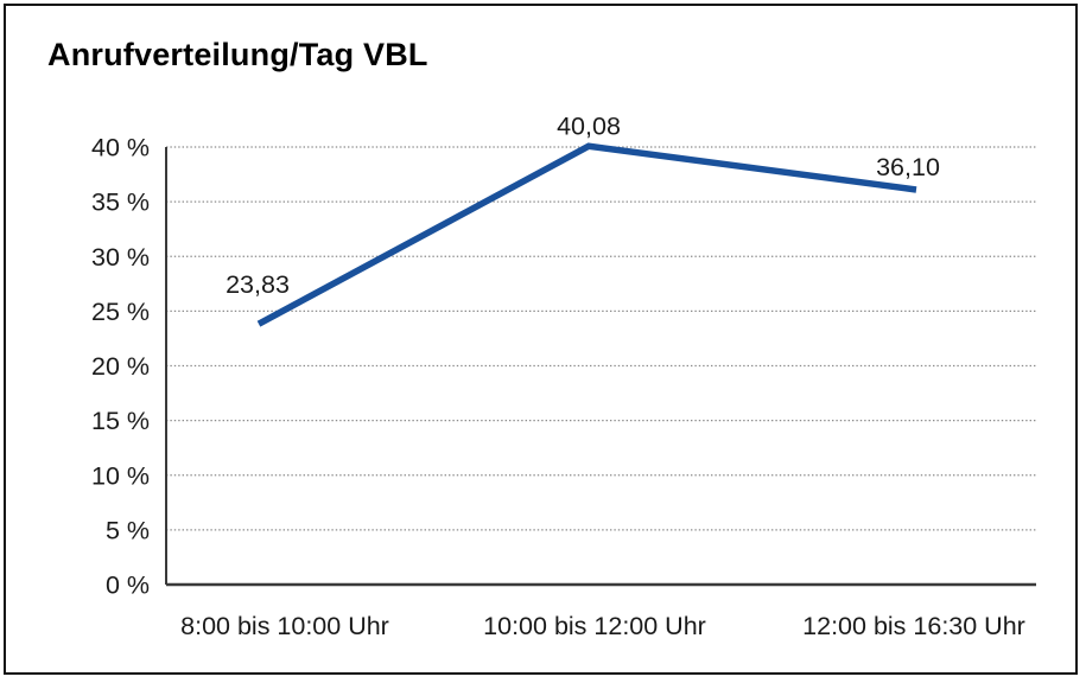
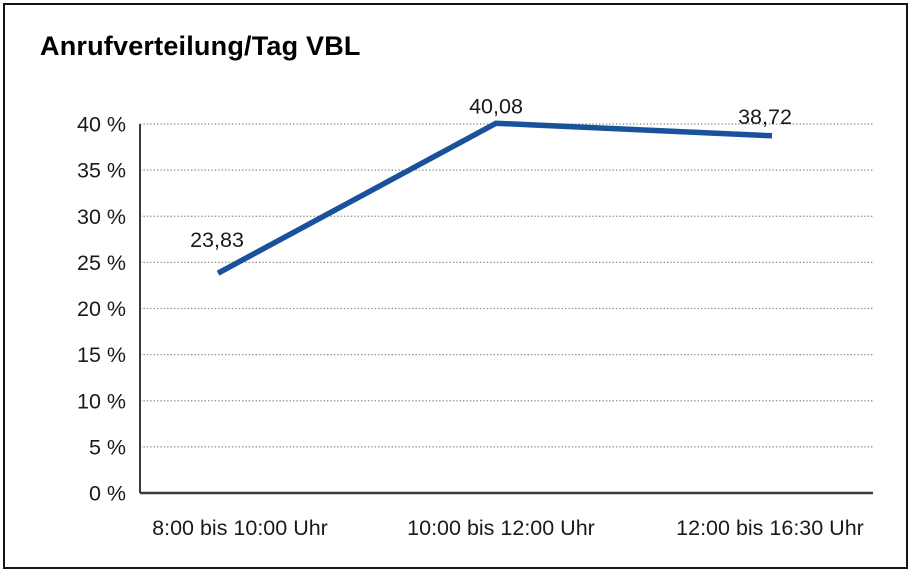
12:00 bis 16:30 Uhr: 36,10 -> 38,72
